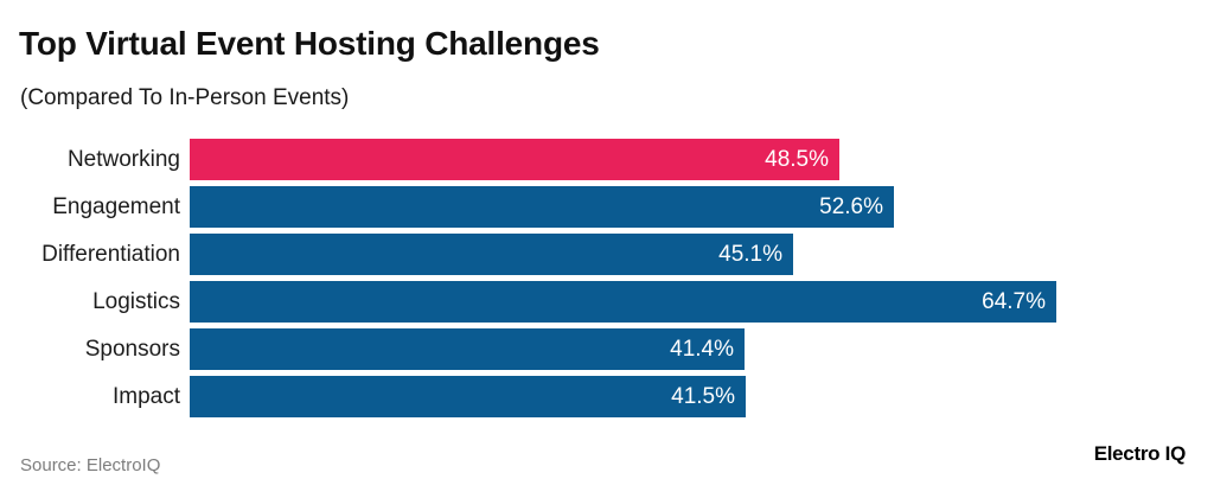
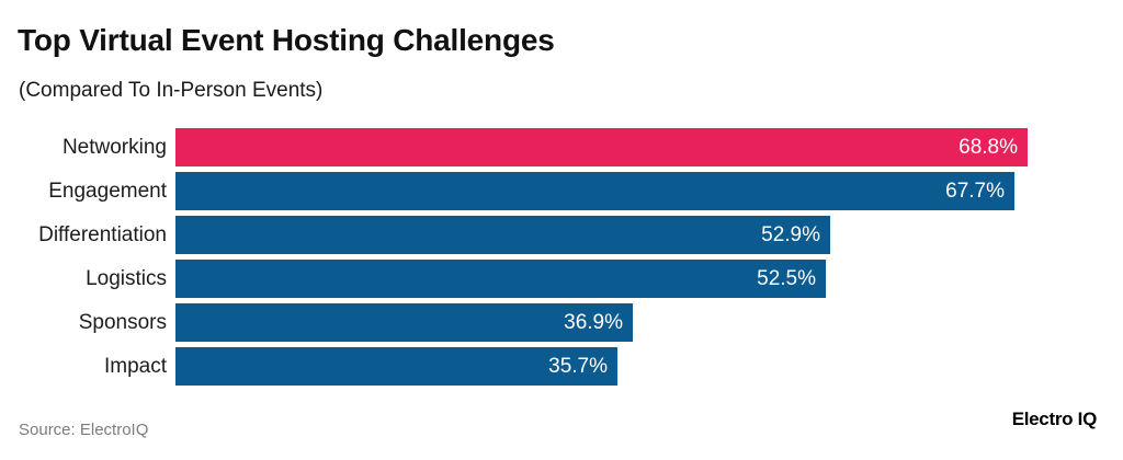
Networking: 48.5% -> 68.8%
Engagement: 52.6% -> 67.7%
Differentiation: 45.1% -> 52.9%
Logistics: 64.7% -> 52.5%
Sponsors: 41.4% -> 36.9%
Impact: 41.5% -> 35.7%
